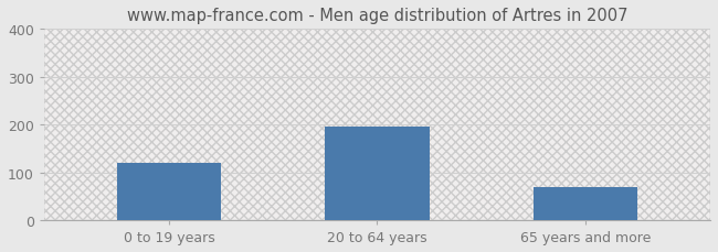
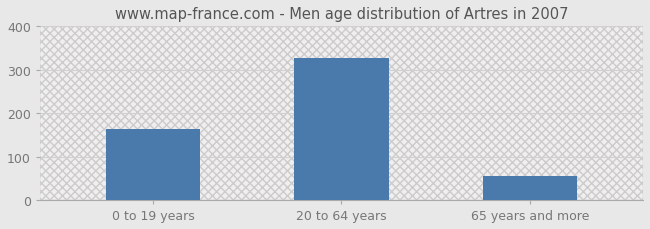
0 to 19 years: 120 -> 163
20 to 64 years: 195 -> 326
65 years and more: 70 -> 55
